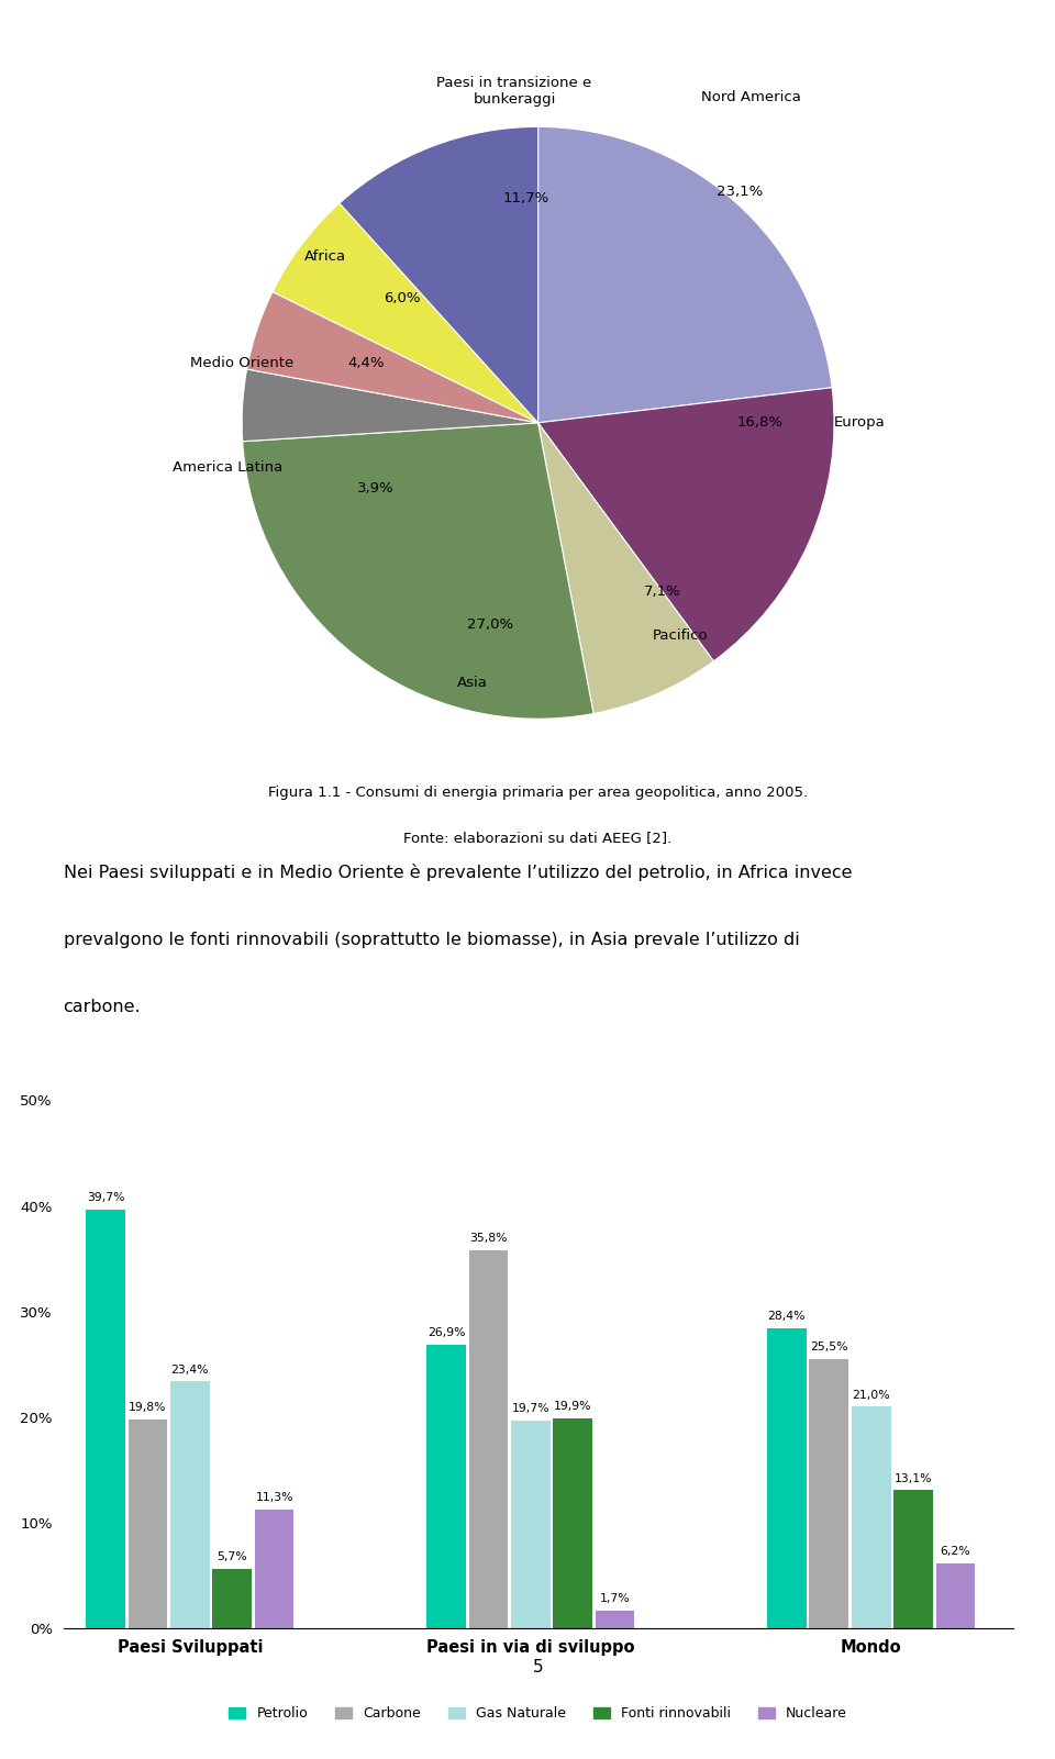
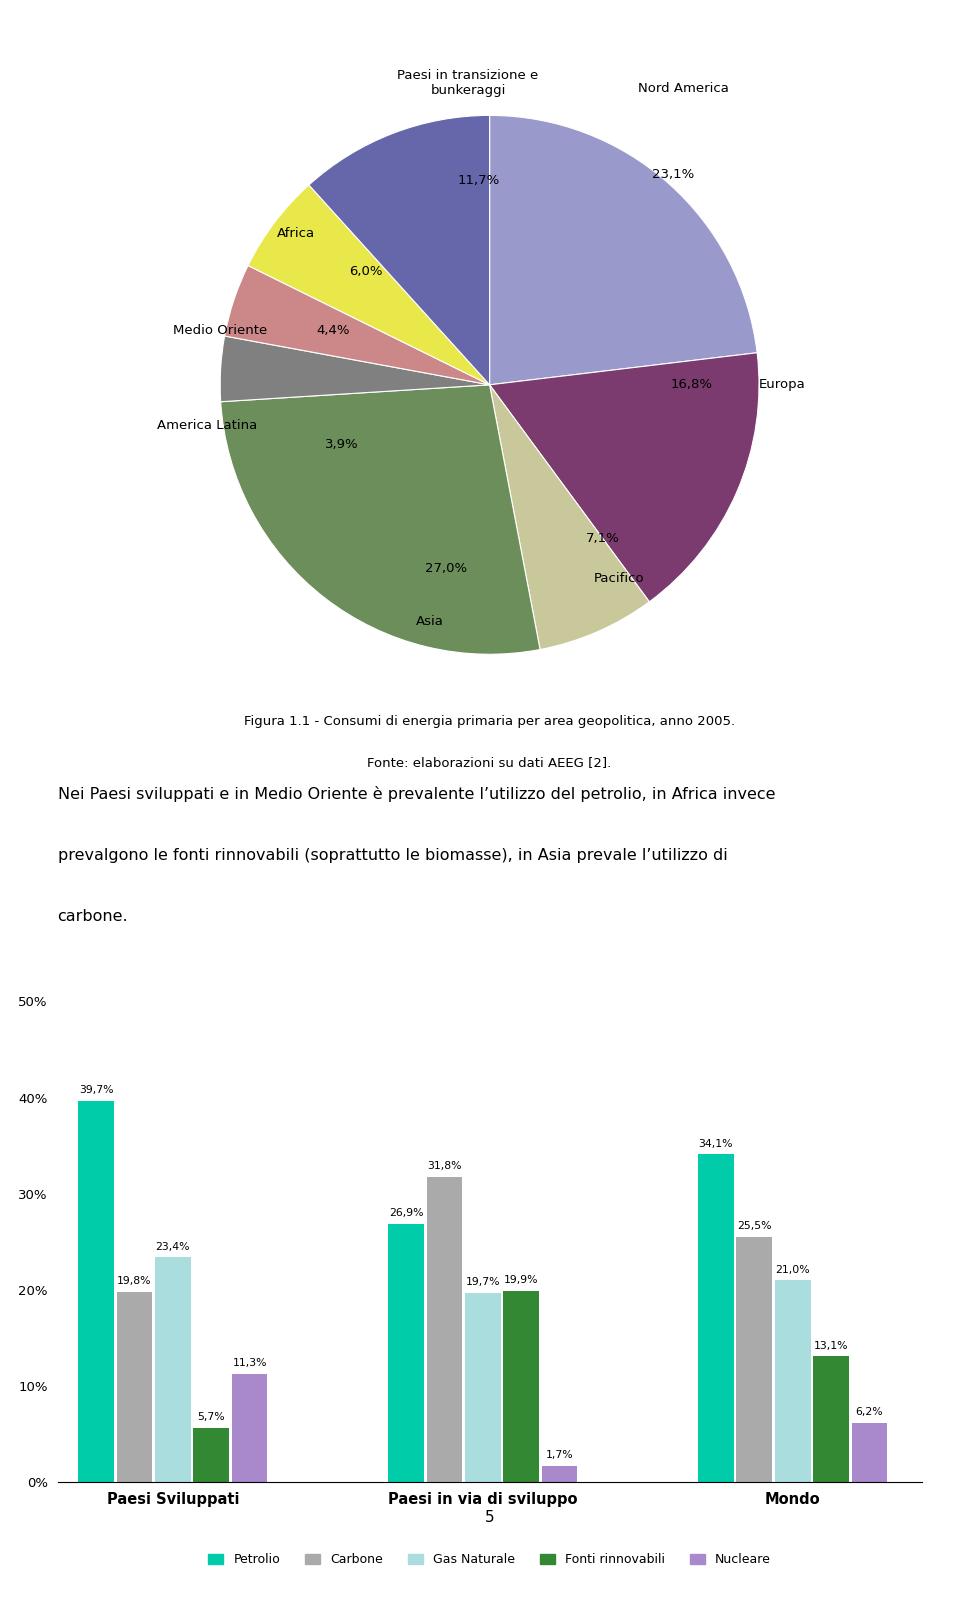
Carbone/Paesi in via di sviluppo: 35,8% -> 31,8%
Petrolio/Mondo: 28,4% -> 34,1%
